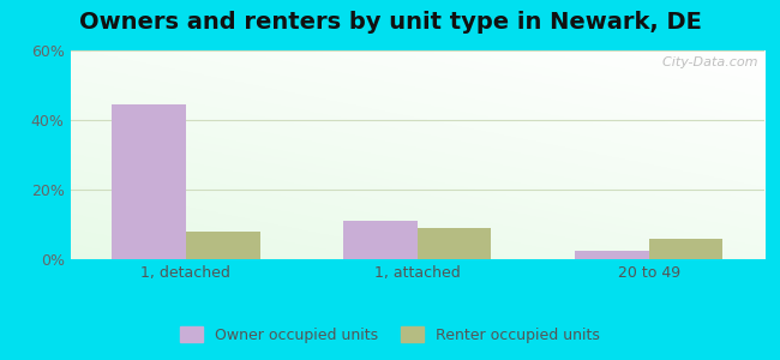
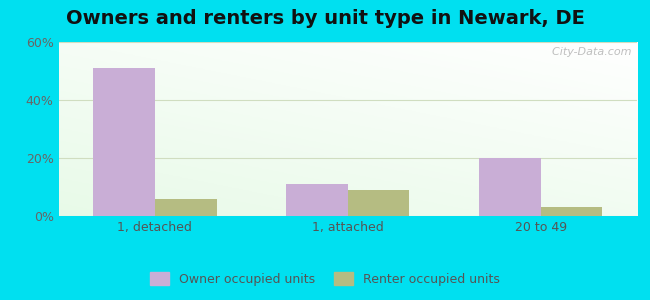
Owner occupied units/1, detached: 44.5% -> 51.0%
Renter occupied units/1, detached: 8% -> 6%
Owner occupied units/20 to 49: 2.5% -> 20.0%
Renter occupied units/20 to 49: 6% -> 3%
